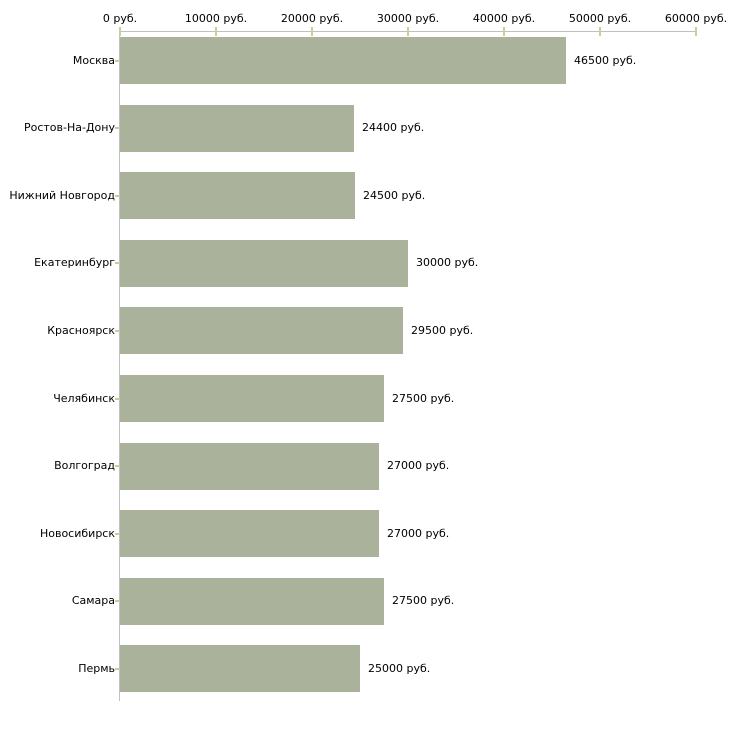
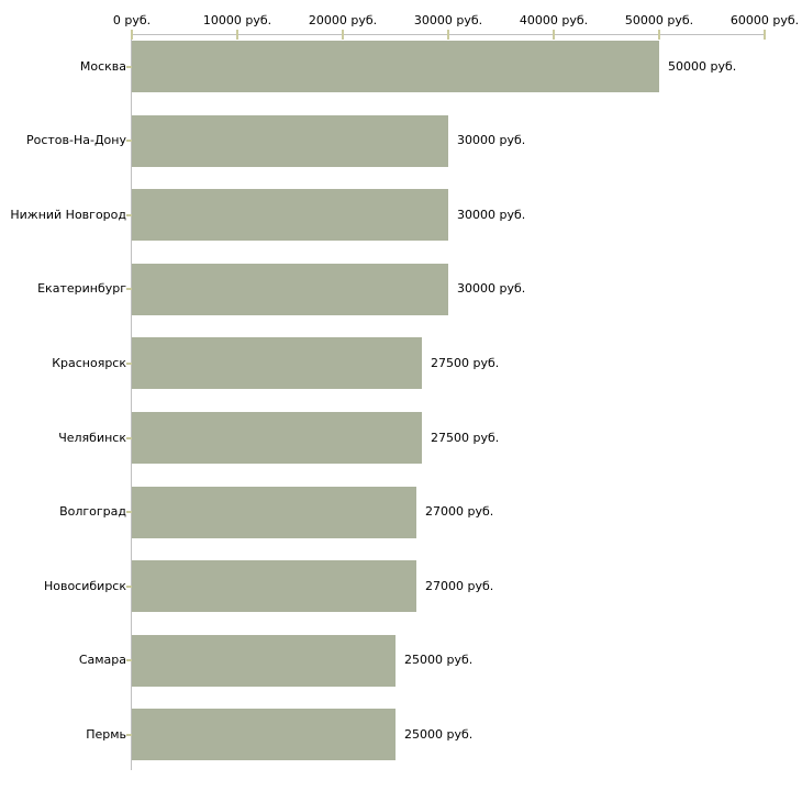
Москва: 46500 -> 50000
Ростов-На-Дону: 24400 -> 30000
Нижний Новгород: 24500 -> 30000
Красноярск: 29500 -> 27500
Самара: 27500 -> 25000
